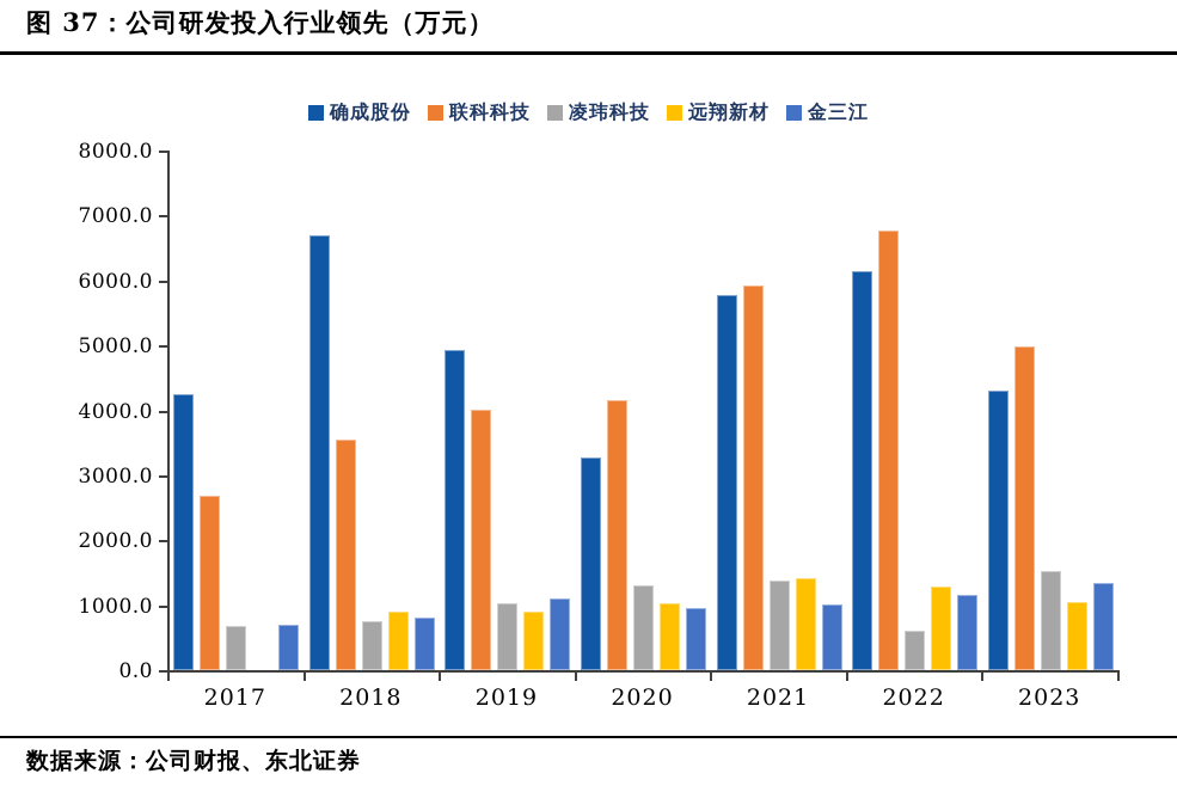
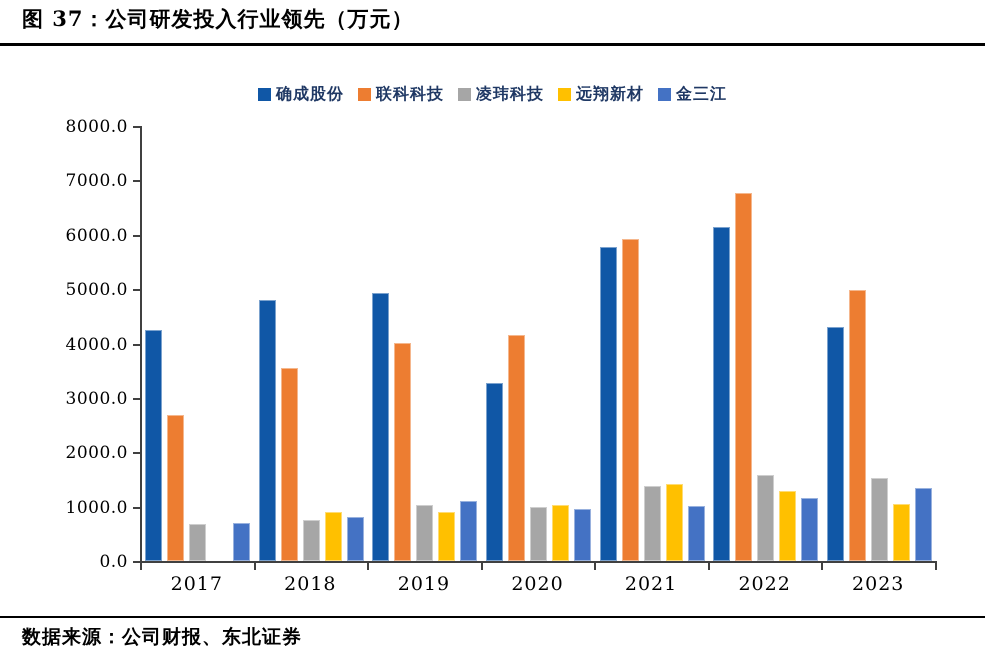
确成股份/2018: 6700 -> 4800
凌玮科技/2020: 1300 -> 1000
凌玮科技/2022: 600 -> 1600
